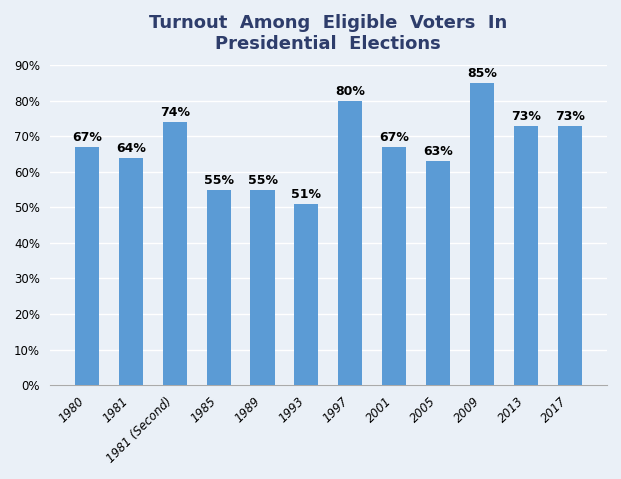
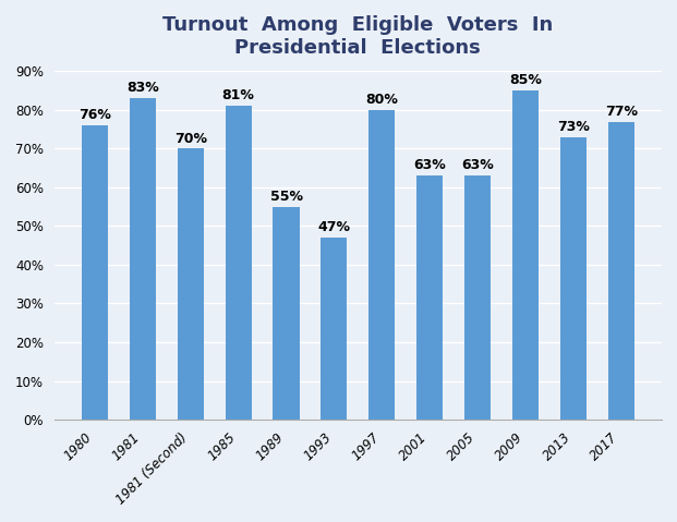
1980: 67% -> 76%
1981: 64% -> 83%
1981 (Second): 74% -> 70%
1985: 55% -> 81%
1993: 51% -> 47%
2001: 67% -> 63%
2017: 73% -> 77%
